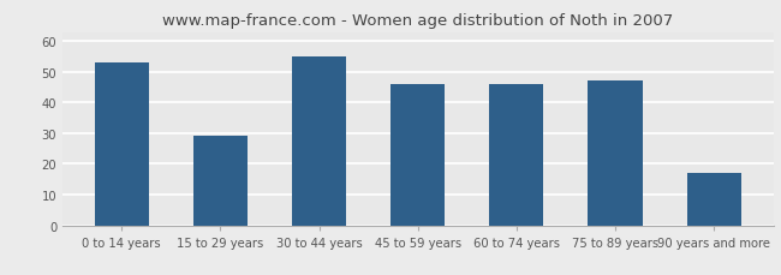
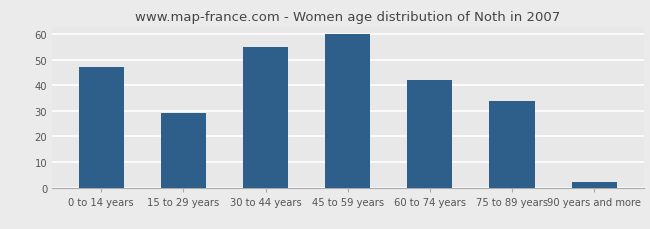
0 to 14 years: 53 -> 47
45 to 59 years: 46 -> 60
60 to 74 years: 46 -> 42
75 to 89 years: 47 -> 34
90 years and more: 17 -> 2
